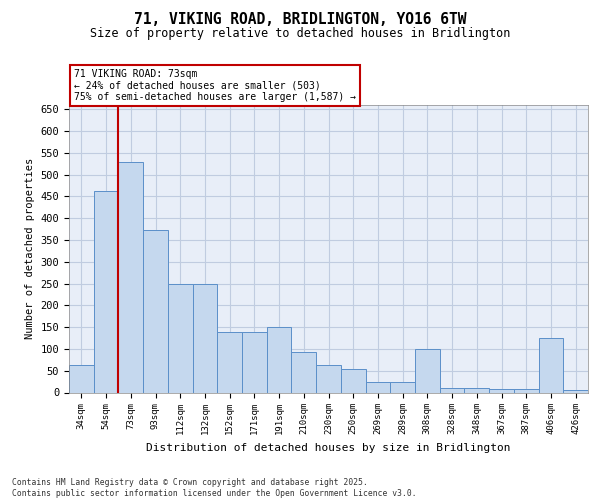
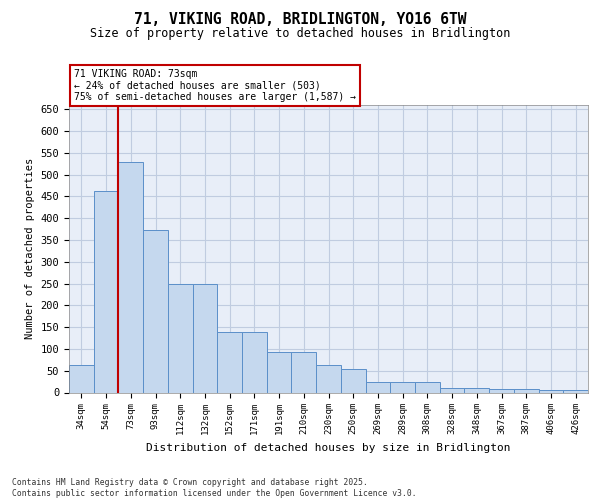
191sqm: 150 -> 93
308sqm: 100 -> 25
406sqm: 125 -> 5
